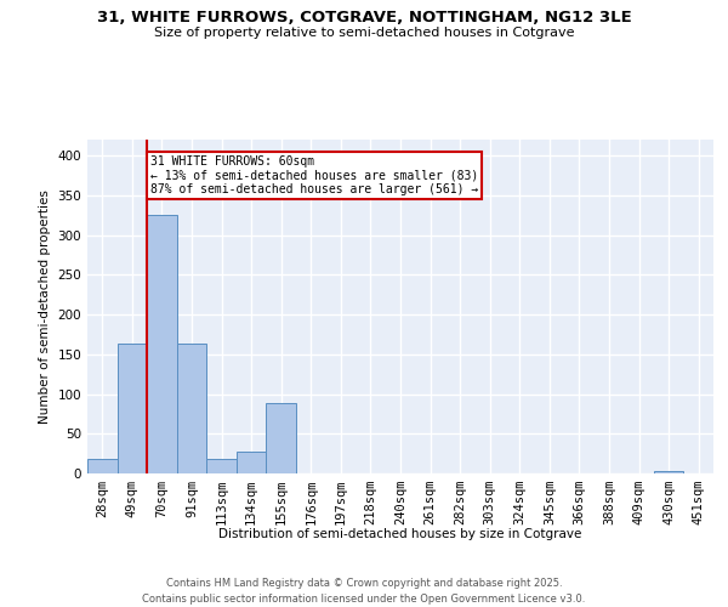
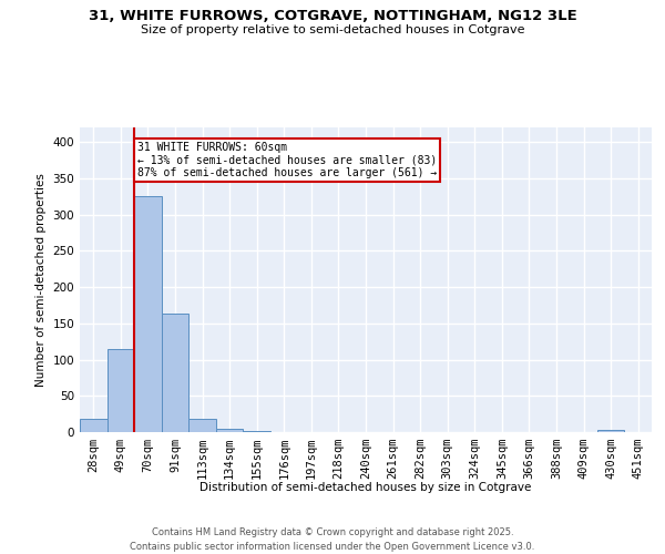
49sqm: 164 -> 115
134sqm: 28 -> 4
155sqm: 88 -> 2
